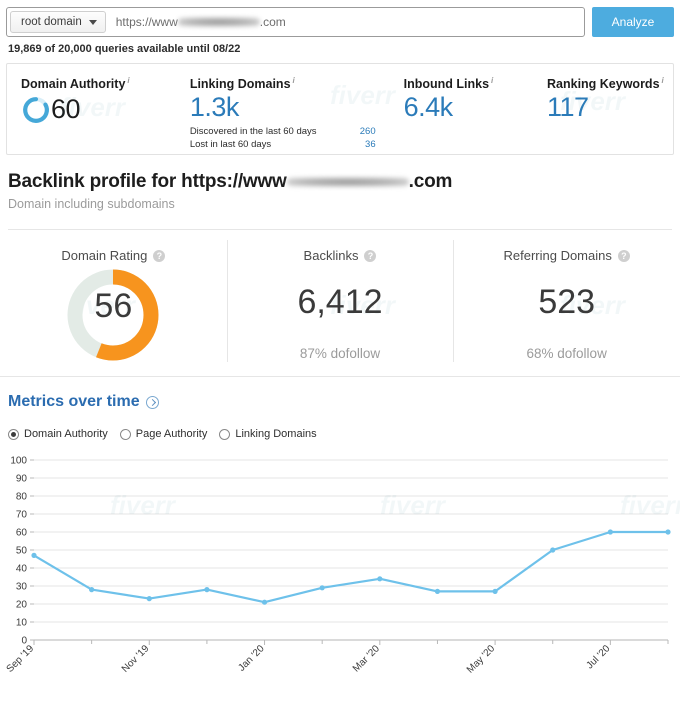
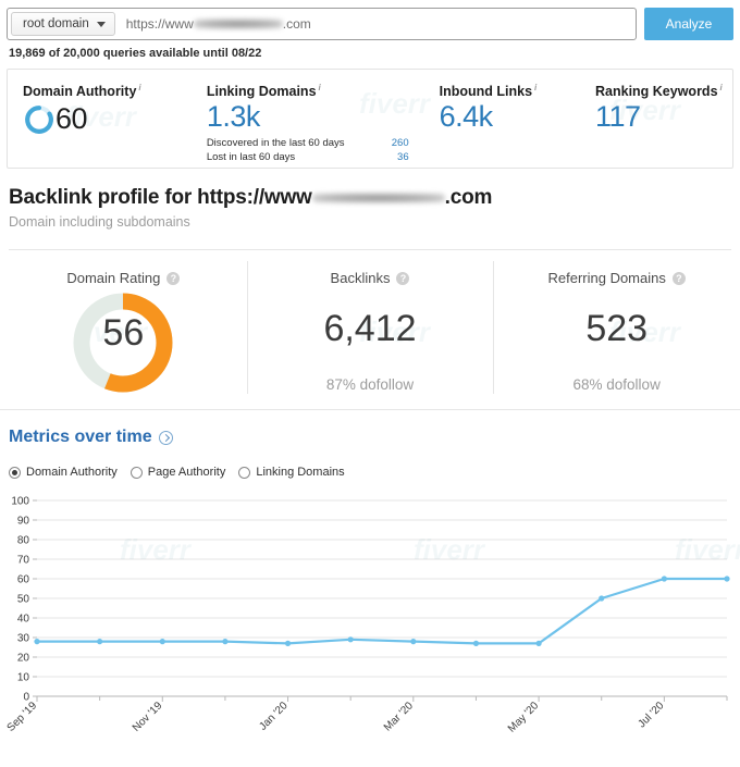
Sep '19: 47 -> 28
Nov '19: 23 -> 28
Jan '20: 21 -> 27
Mar '20: 34 -> 28
